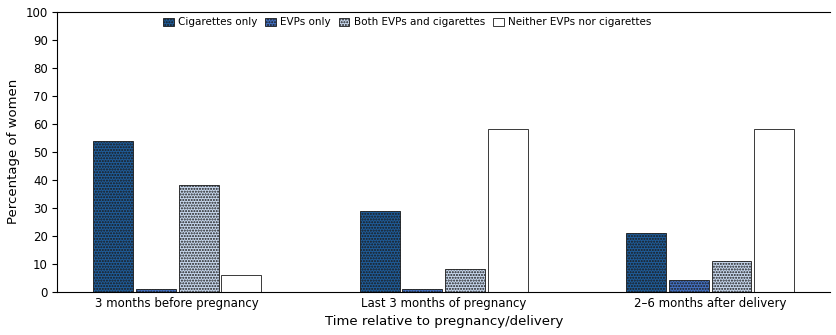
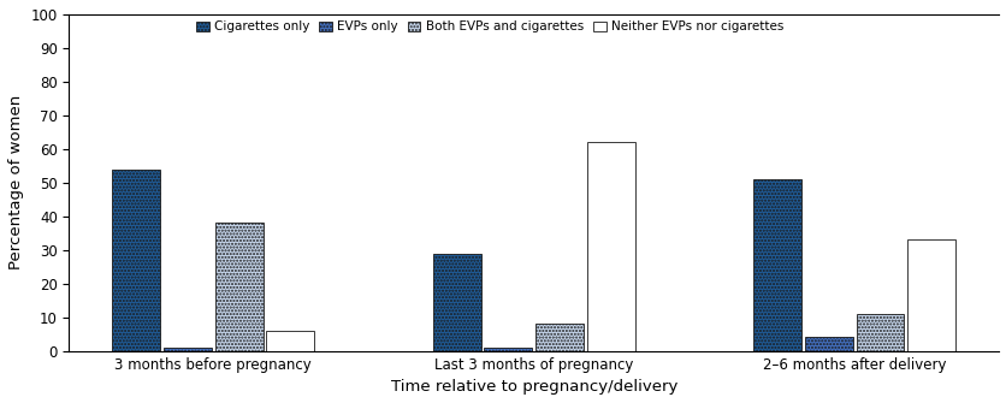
Neither EVPs nor cigarettes/Last 3 months of pregnancy: 58 -> 62
Cigarettes only/2–6 months after delivery: 21 -> 51
Neither EVPs nor cigarettes/2–6 months after delivery: 58 -> 33
